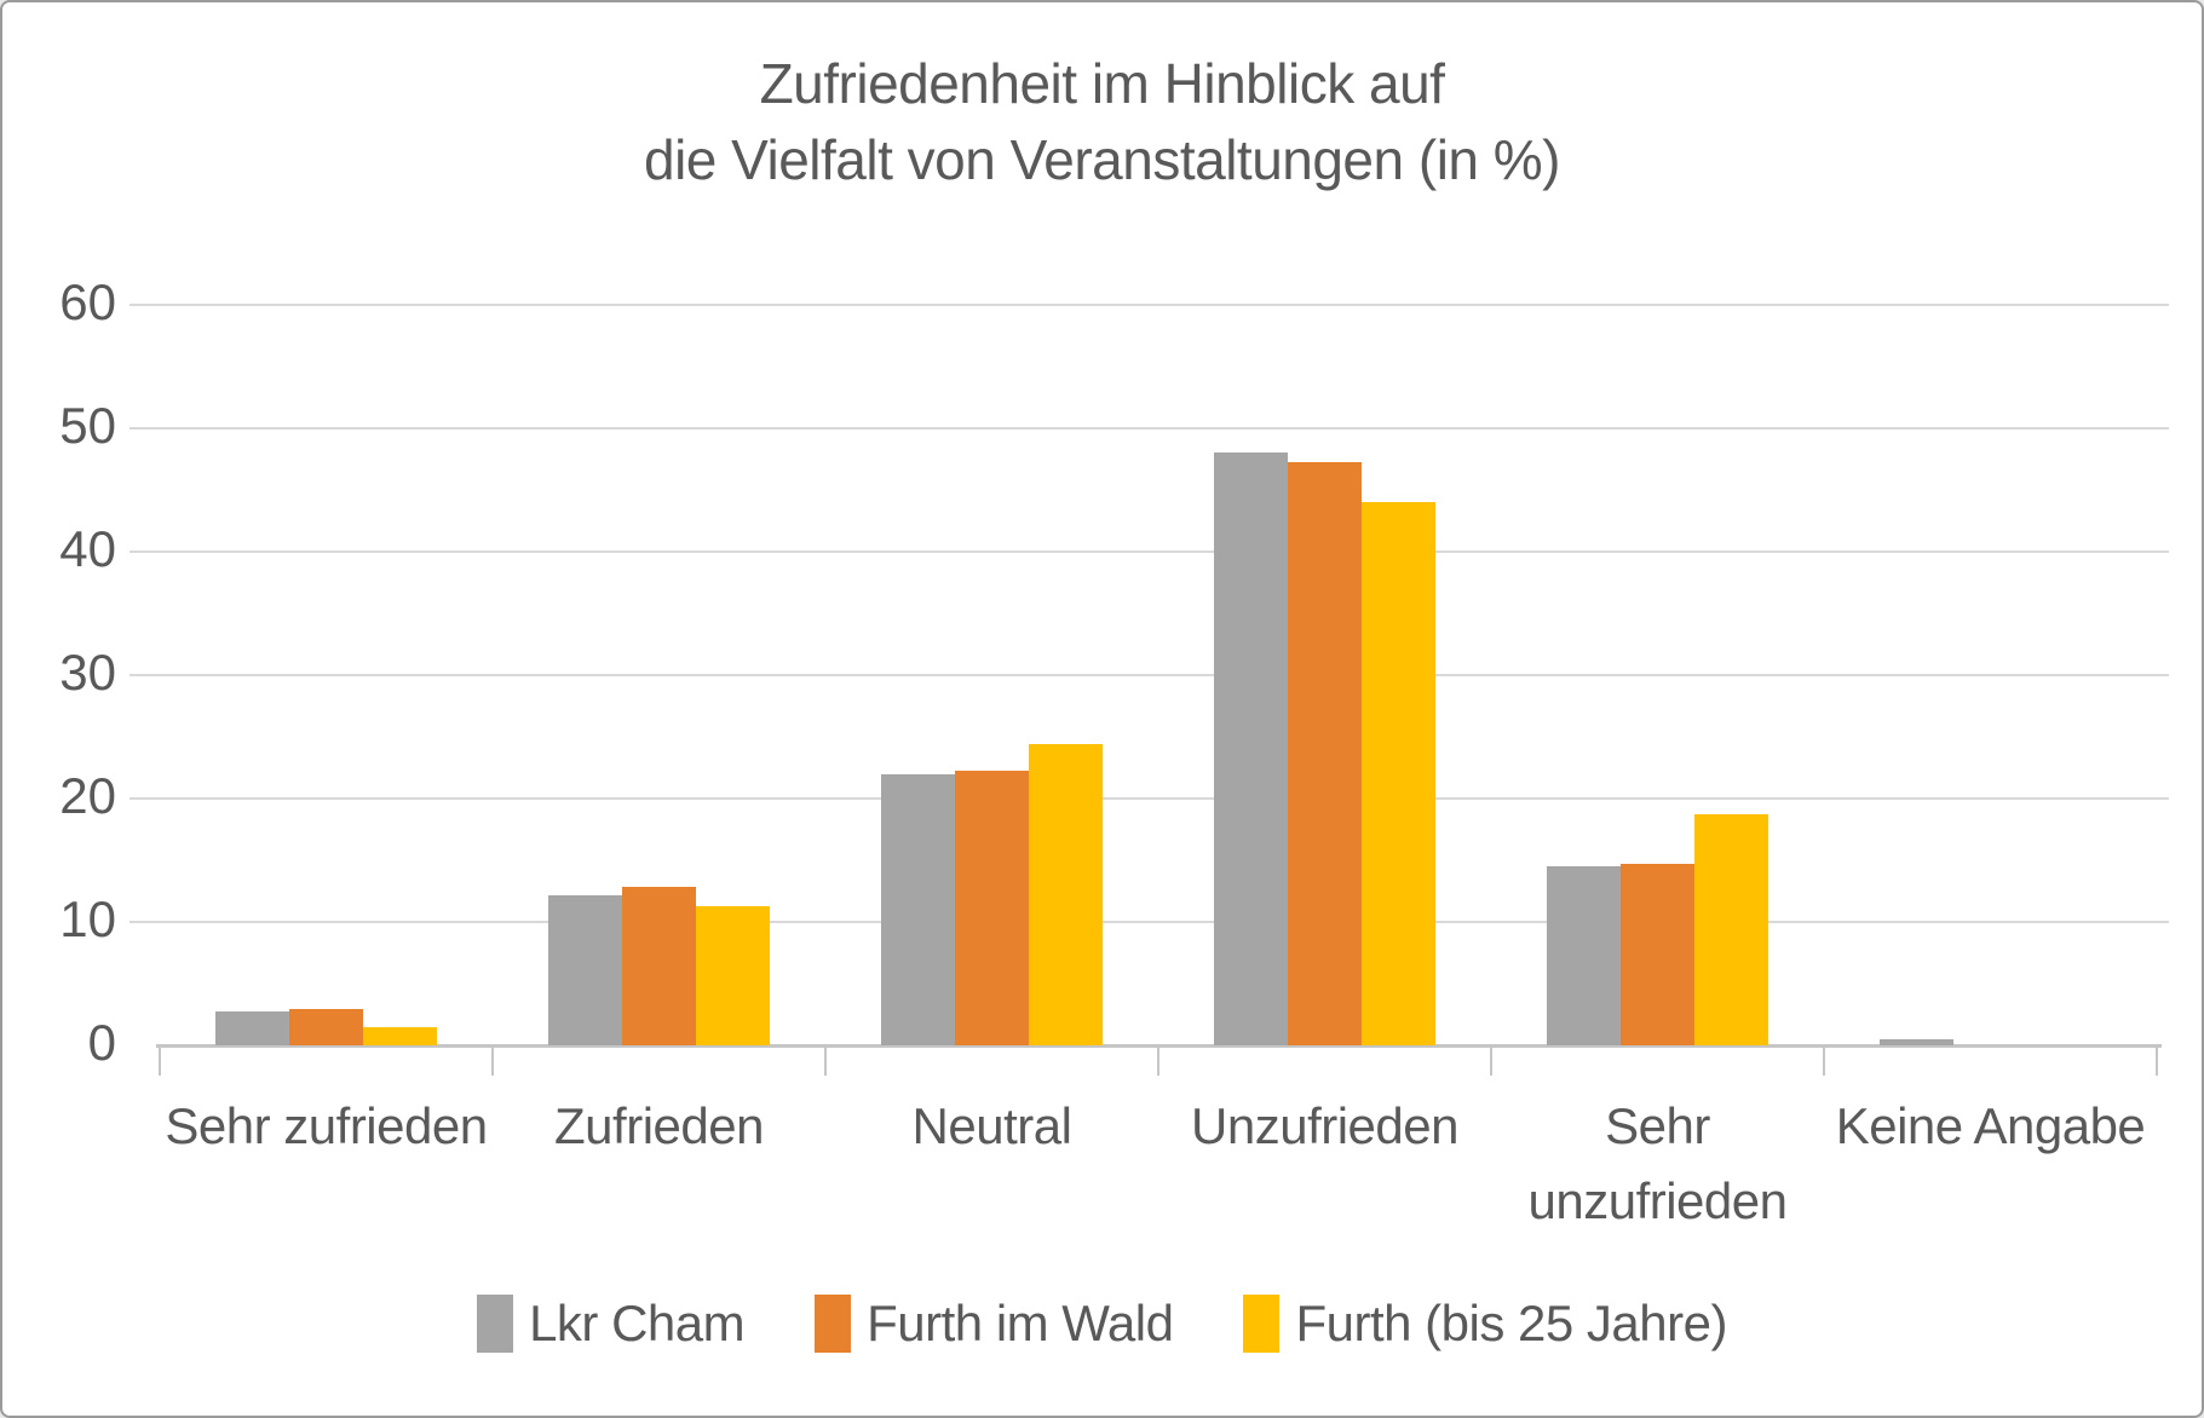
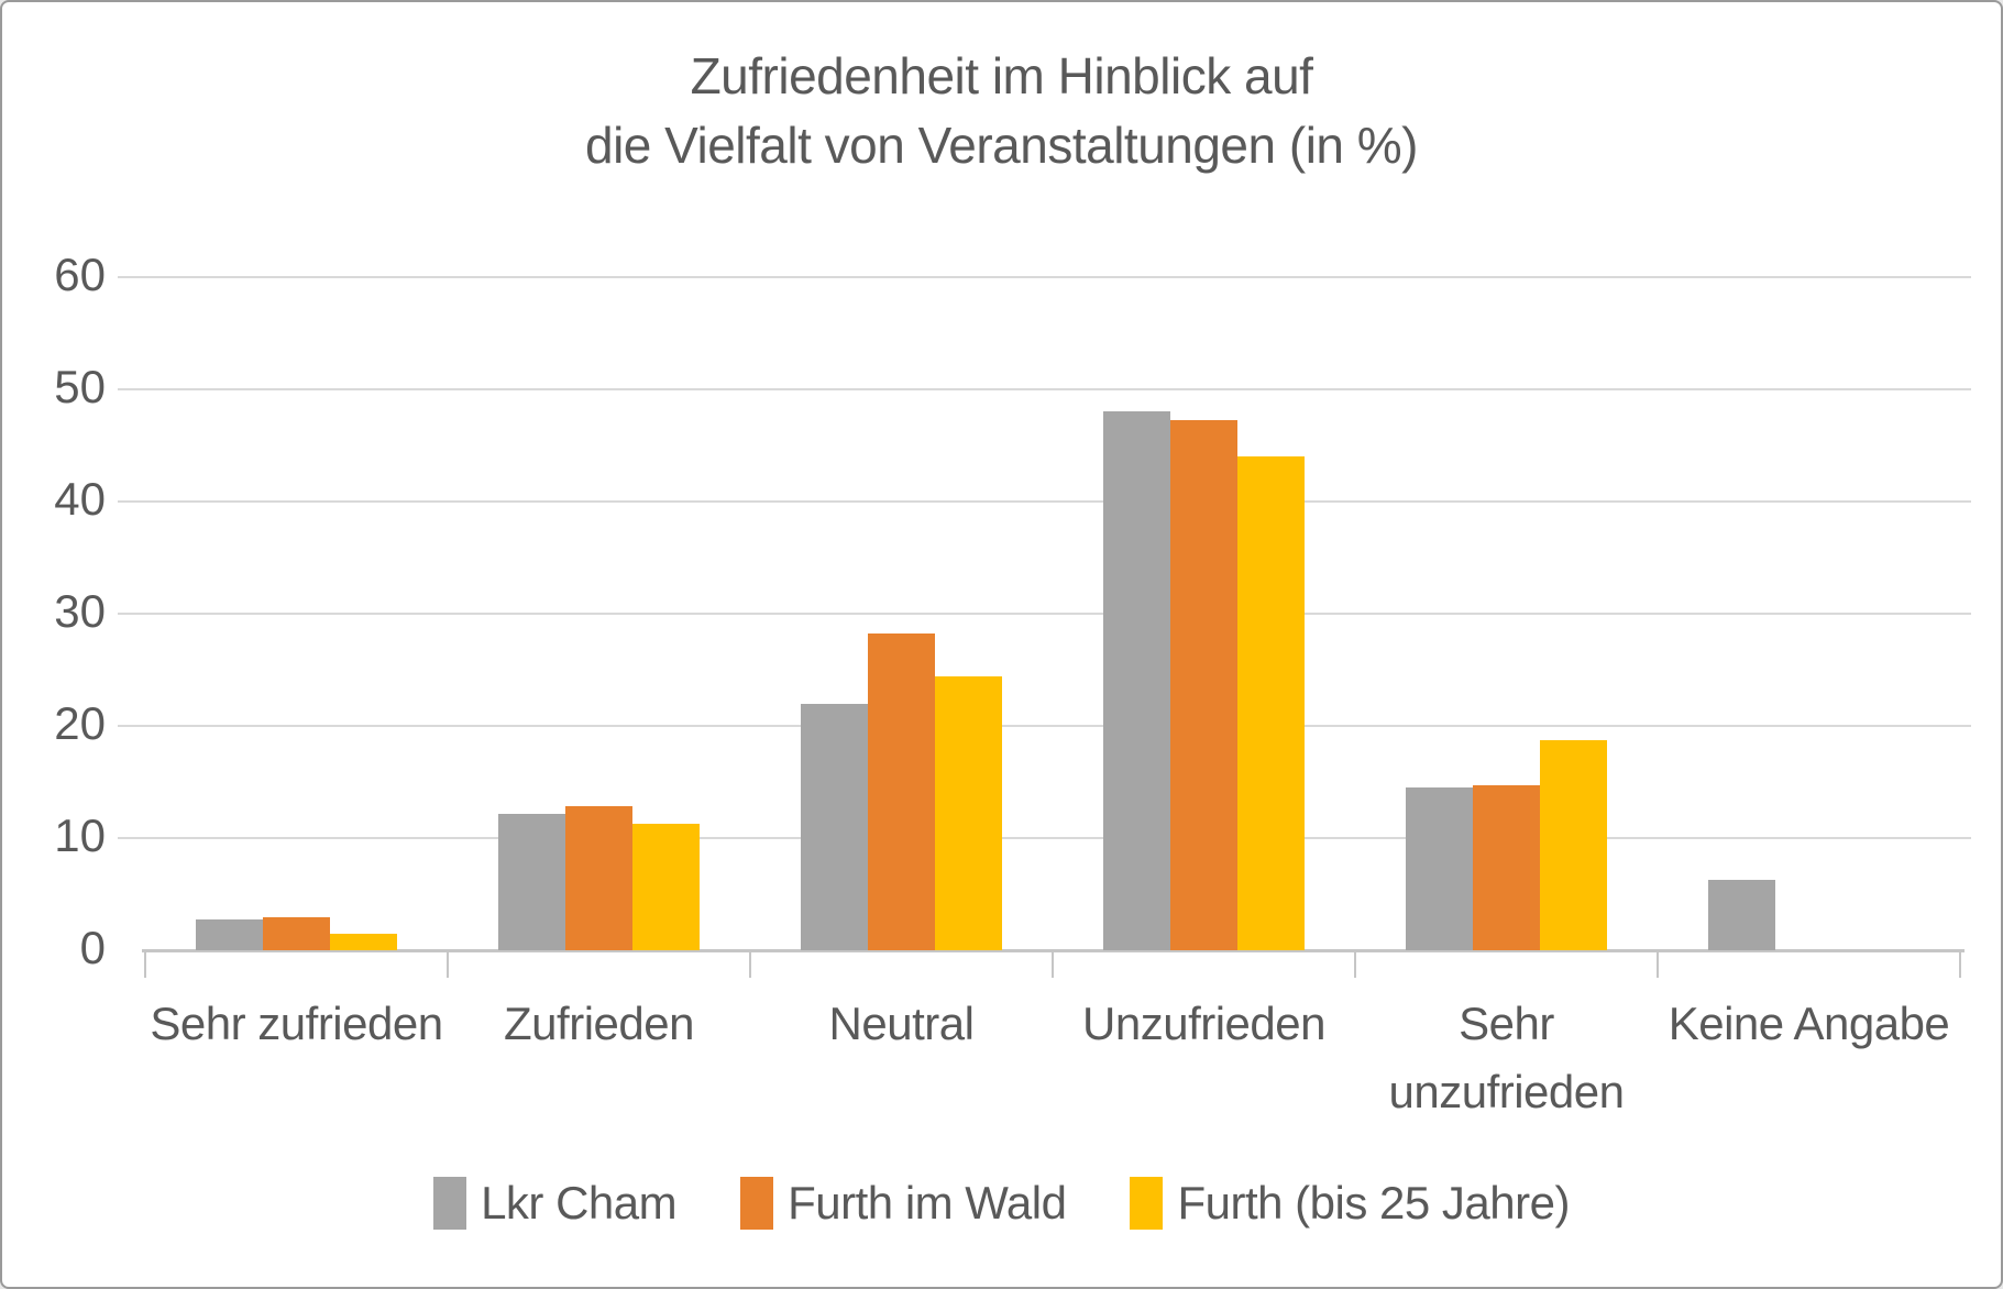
Furth im Wald/Neutral: 22.3 -> 28.2
Lkr Cham/Keine Angabe: 0.5 -> 6.3
